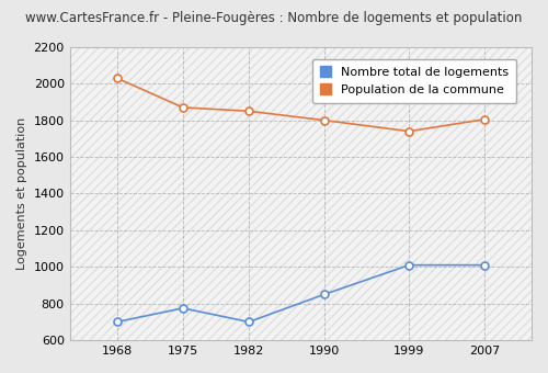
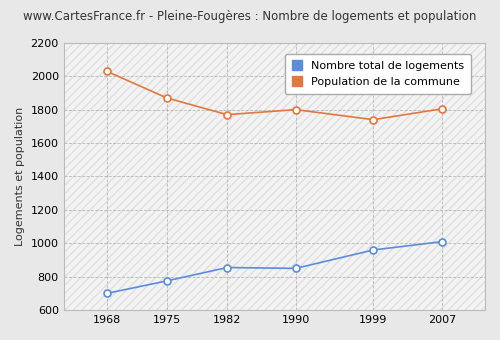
Nombre total de logements/1982: 700 -> 860
Population de la commune/1982: 1850 -> 1770
Nombre total de logements/1999: 1010 -> 960
